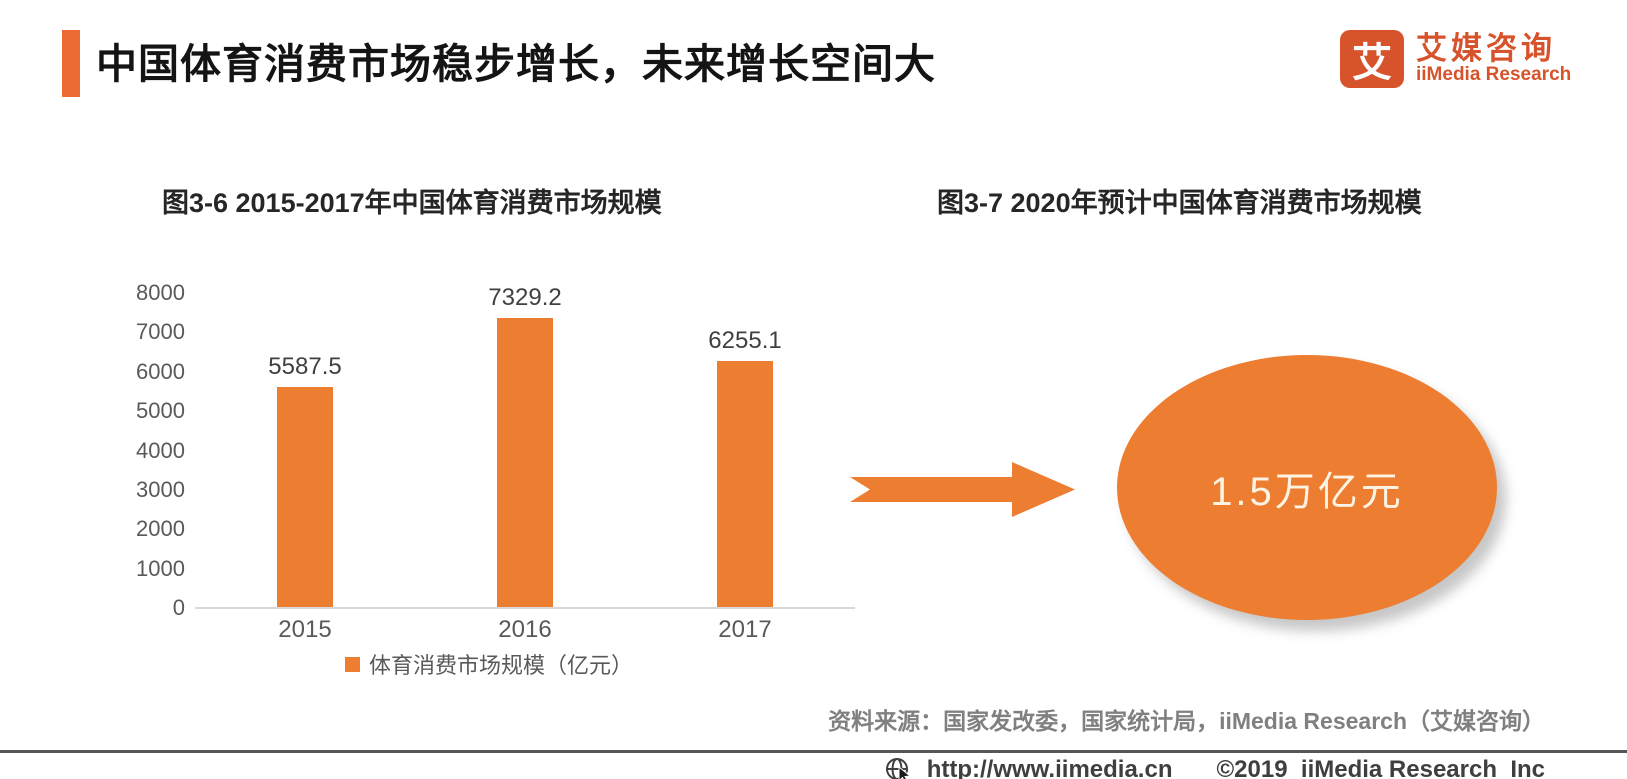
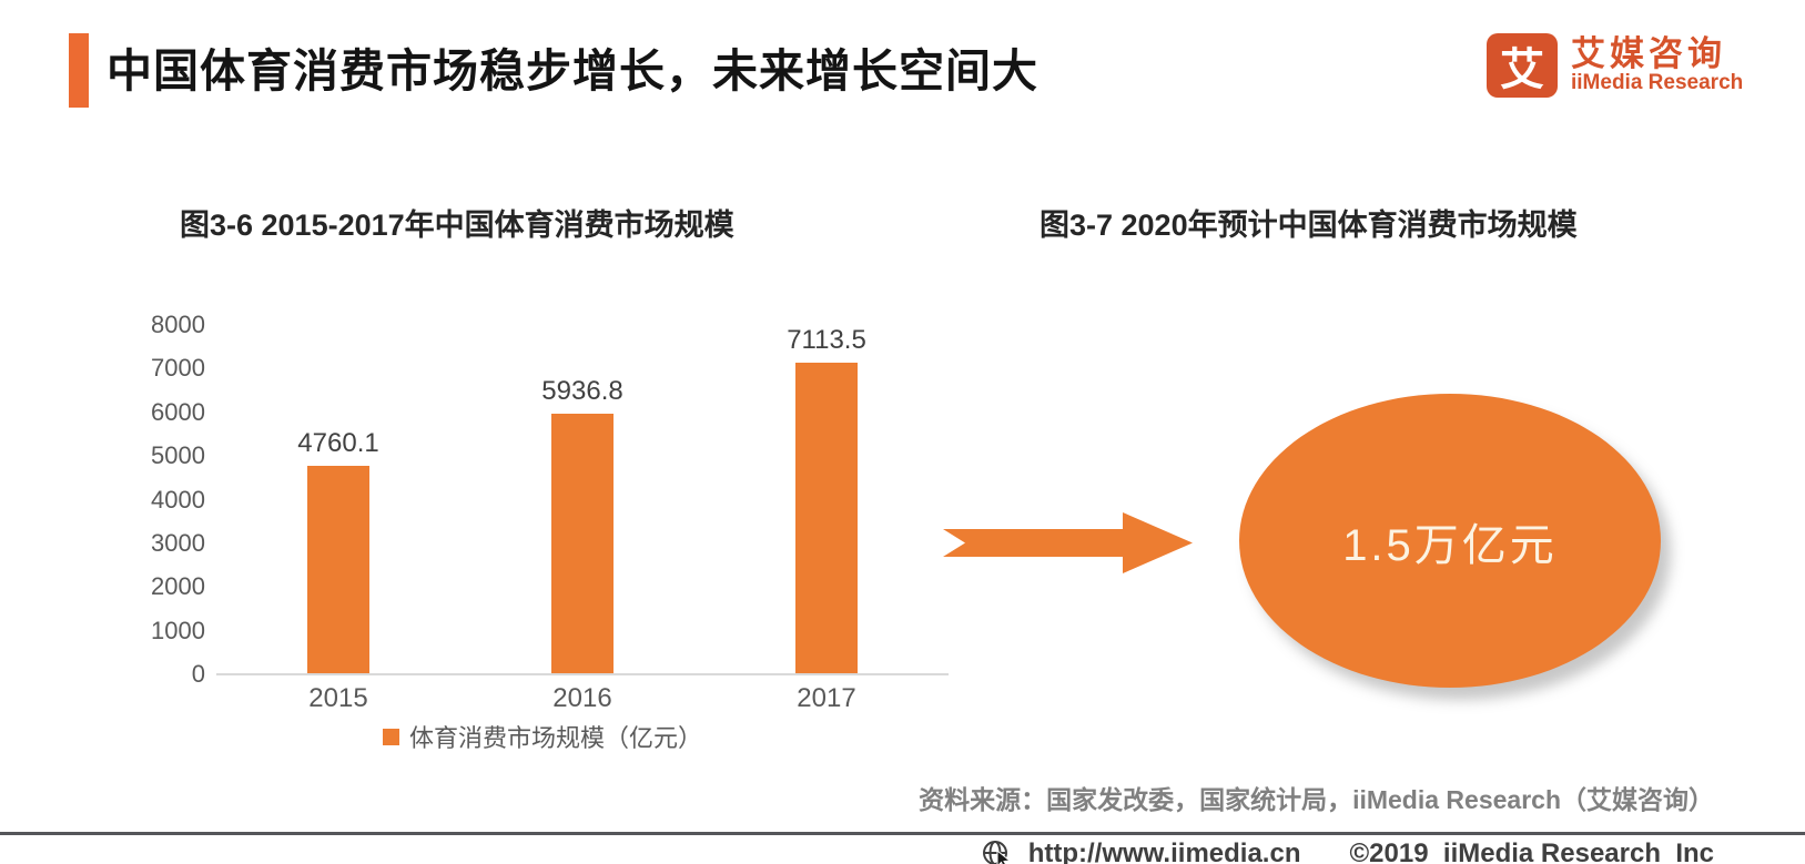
图3-6 2015-2017年中国体育消费市场规模/2015: 5587.5 -> 4760.1
图3-6 2015-2017年中国体育消费市场规模/2016: 7329.2 -> 5936.8
图3-6 2015-2017年中国体育消费市场规模/2017: 6255.1 -> 7113.5
